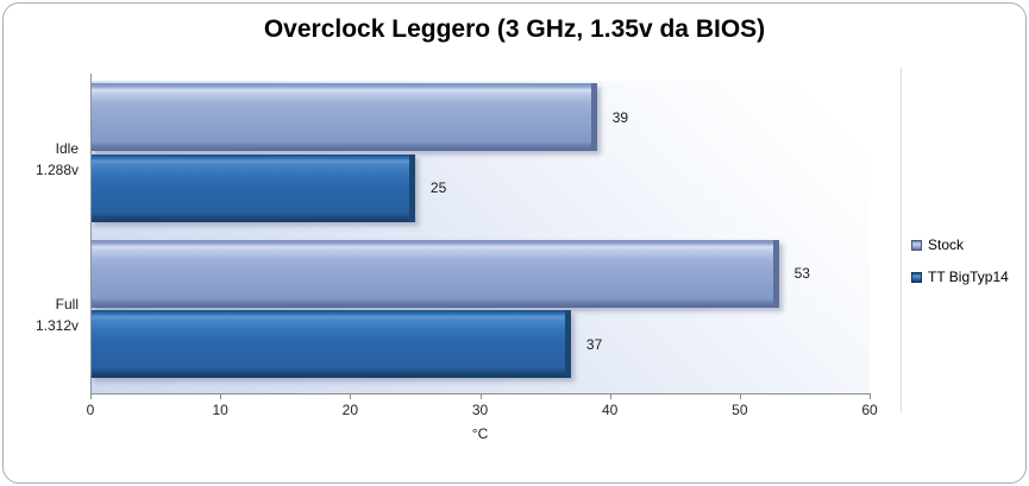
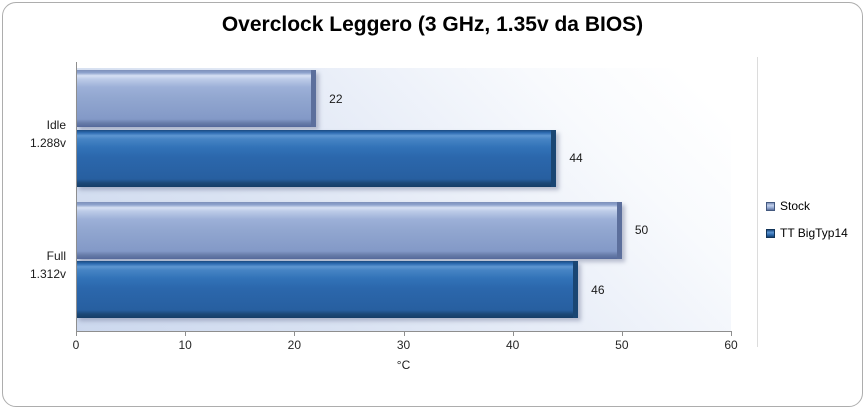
Stock/Idle 1.288v: 39 -> 22
TT BigTyp14/Idle 1.288v: 25 -> 44
Stock/Full 1.312v: 53 -> 50
TT BigTyp14/Full 1.312v: 37 -> 46
